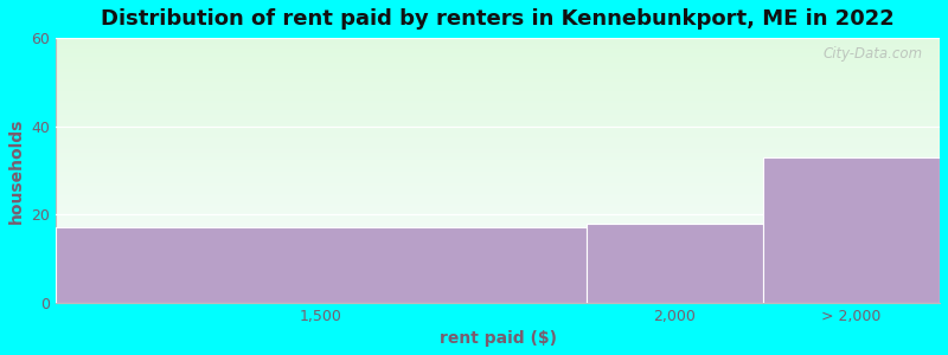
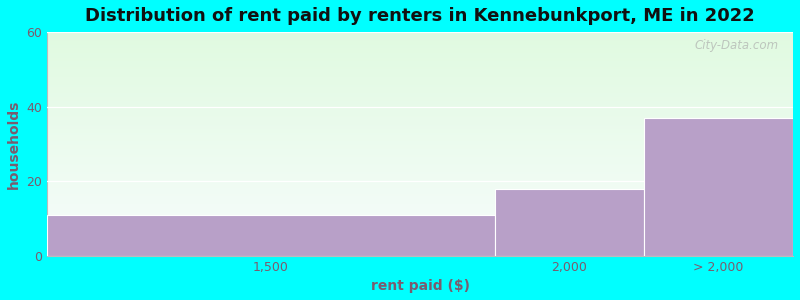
1,500: 17 -> 11
> 2,000: 33 -> 37
